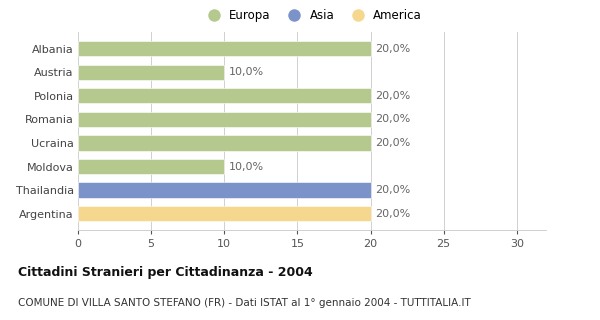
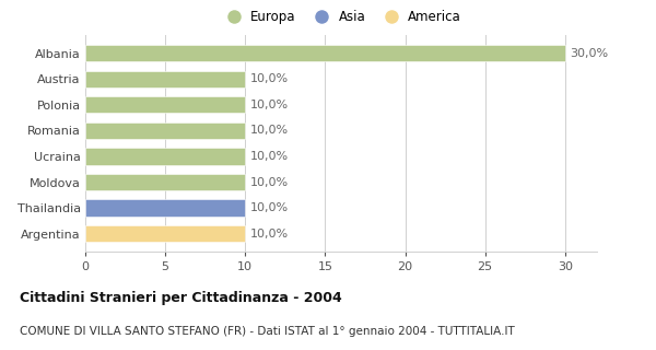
Albania: 20,0% -> 30,0%
Polonia: 20,0% -> 10,0%
Romania: 20,0% -> 10,0%
Ucraina: 20,0% -> 10,0%
Thailandia: 20,0% -> 10,0%
Argentina: 20,0% -> 10,0%
